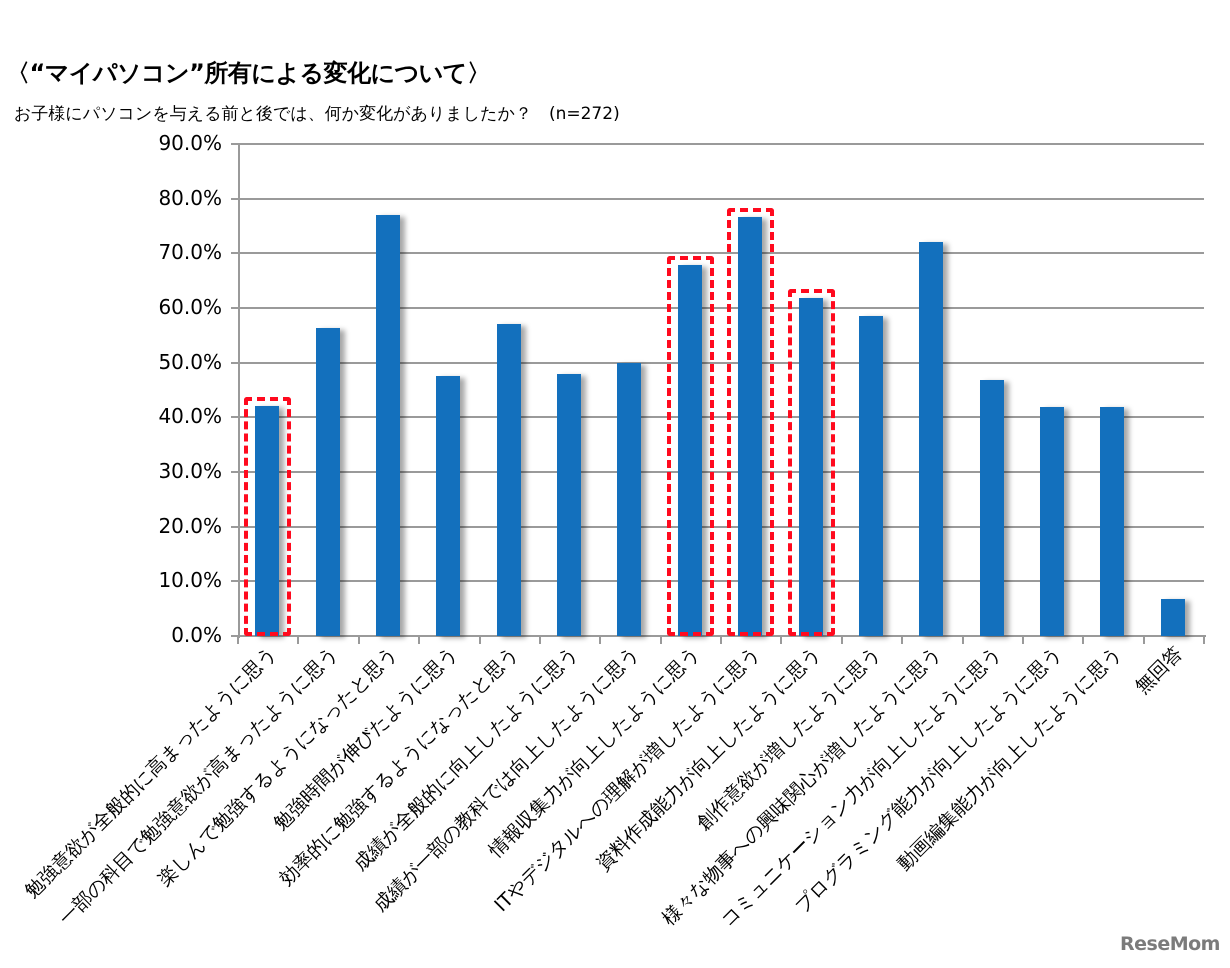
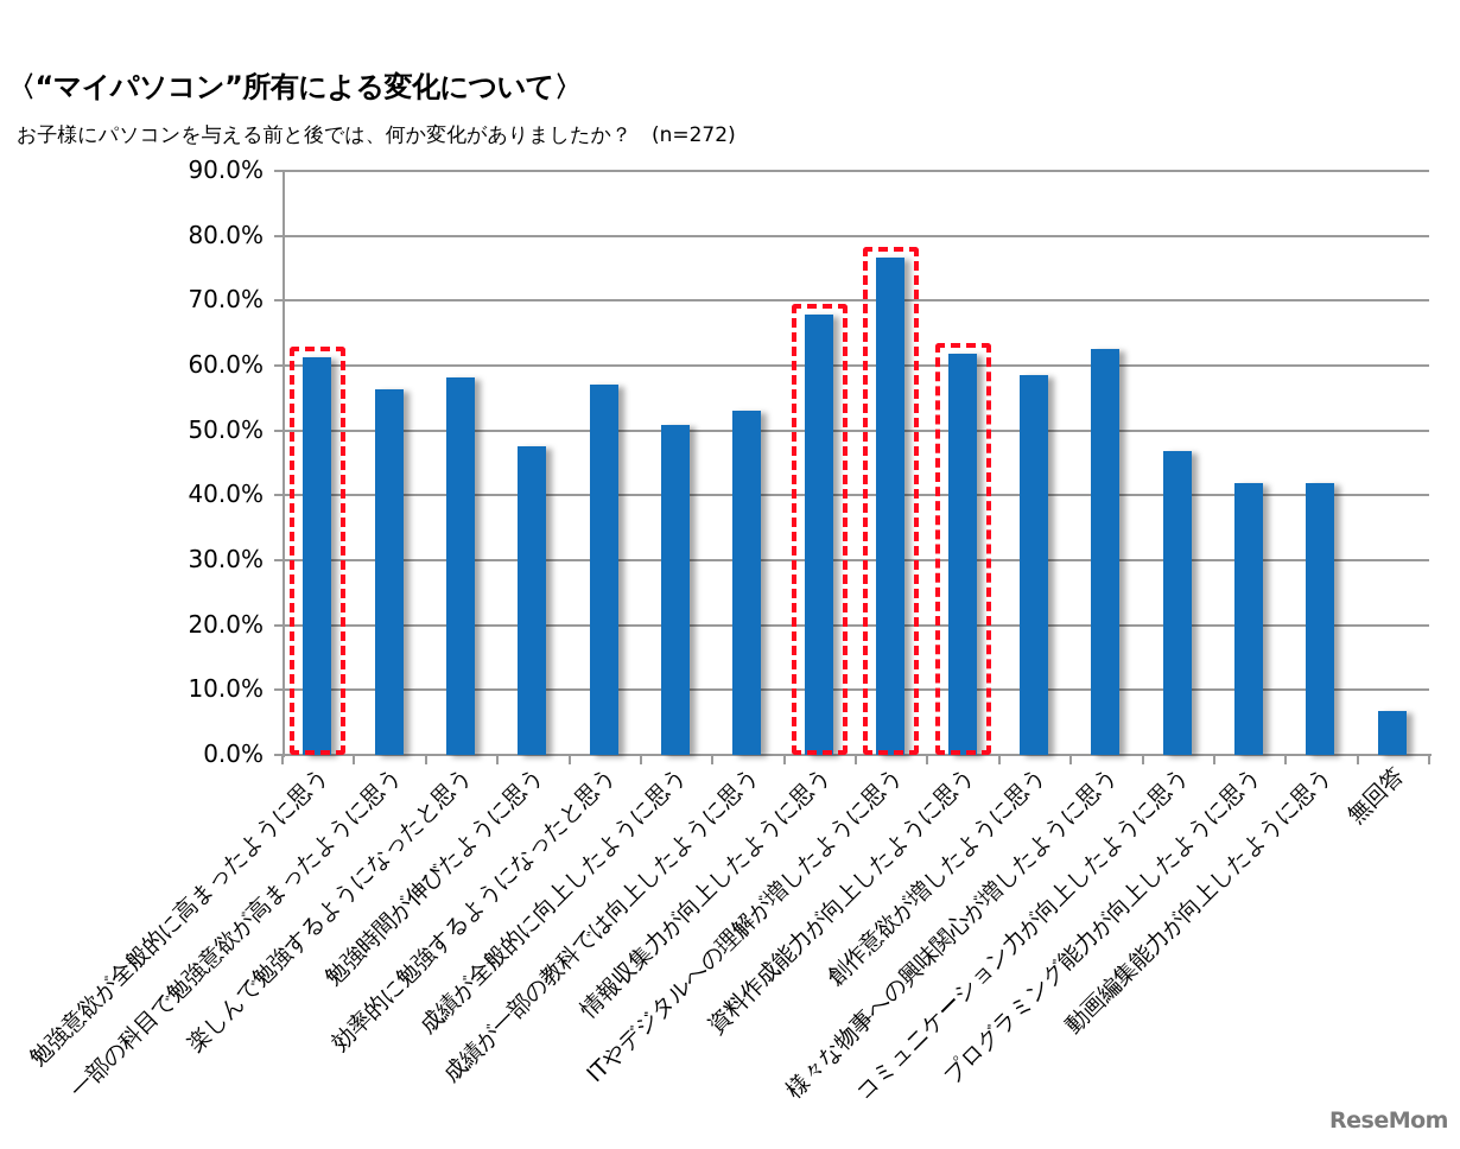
勉強意欲が全般的に高まったように思う: 42% -> 61%
楽しんで勉強するようになったと思う: 77% -> 58%
成績が全般的に向上したように思う: 48% -> 51%
成績が一部の教科では向上したように思う: 50% -> 53%
様々な物事への興味関心が増したように思う: 72% -> 63%
